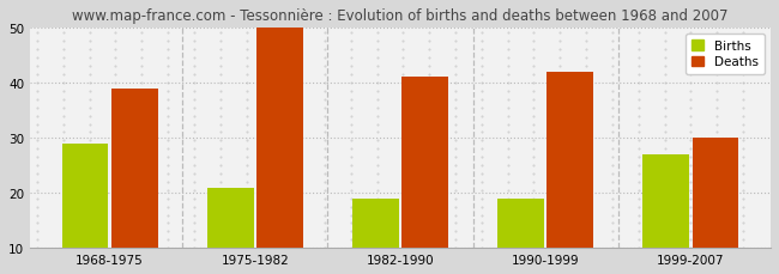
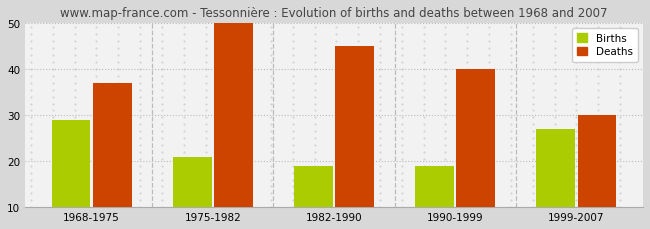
Deaths/1968-1975: 39 -> 37
Deaths/1982-1990: 41 -> 45
Deaths/1990-1999: 42 -> 40
